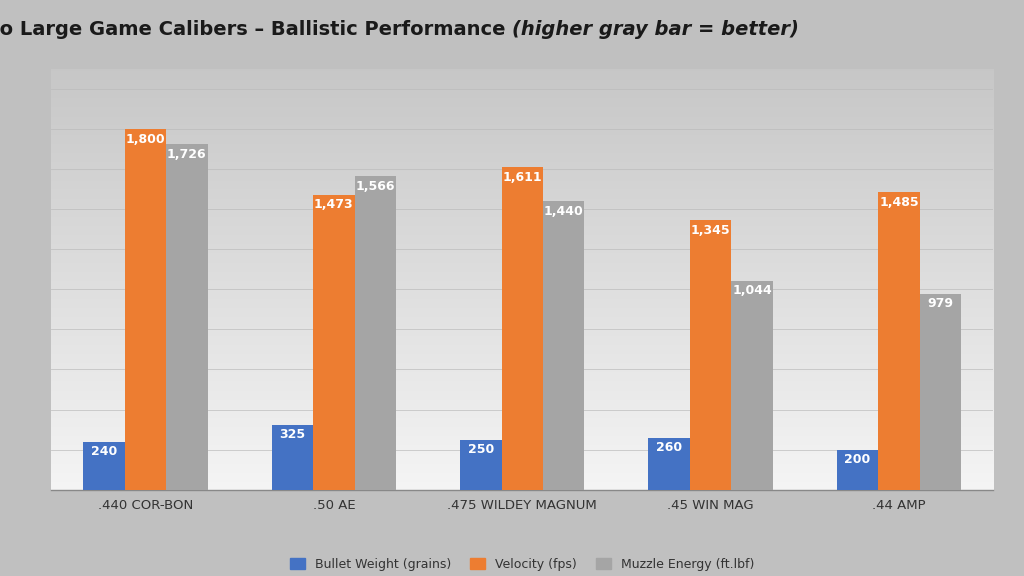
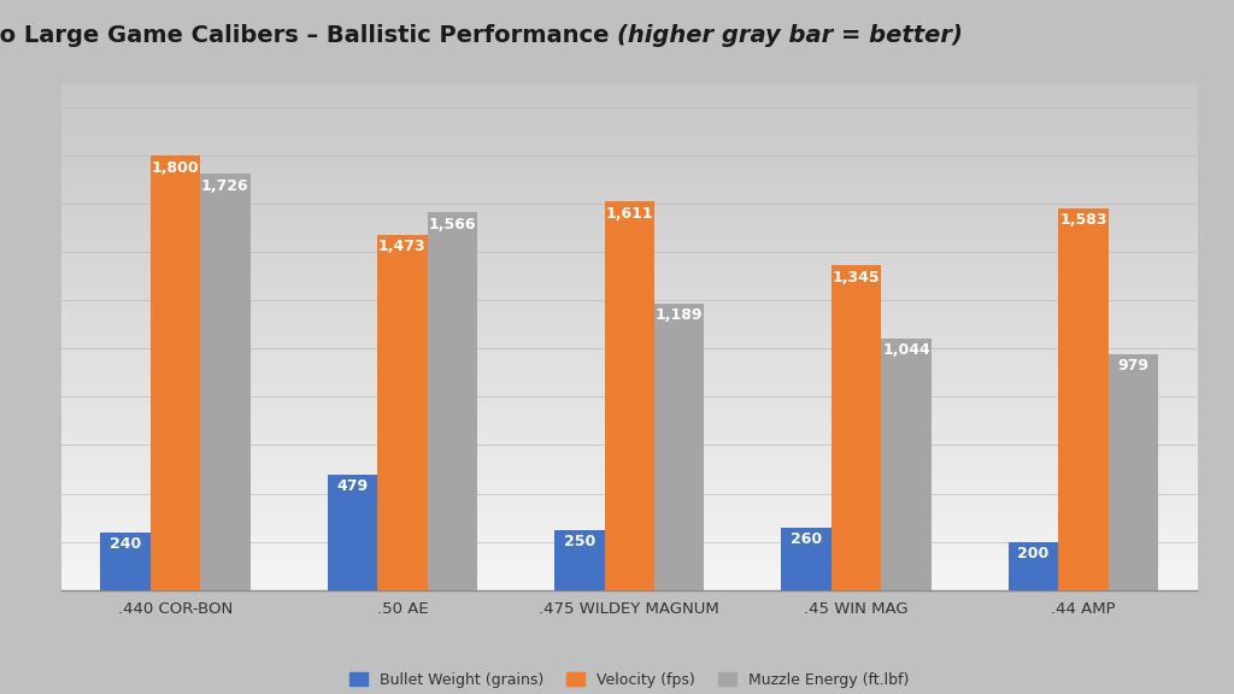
Bullet Weight (grains)/.50 AE: 325 -> 479
Muzzle Energy (ft.lbf)/.475 WILDEY MAGNUM: 1,440 -> 1,189
Velocity (fps)/.44 AMP: 1,485 -> 1,583
